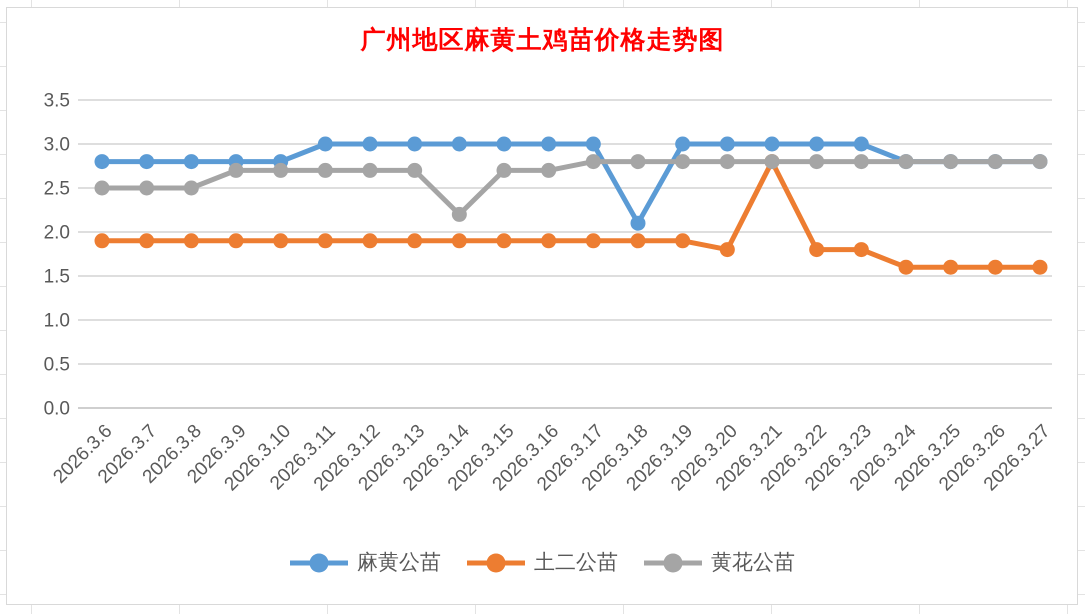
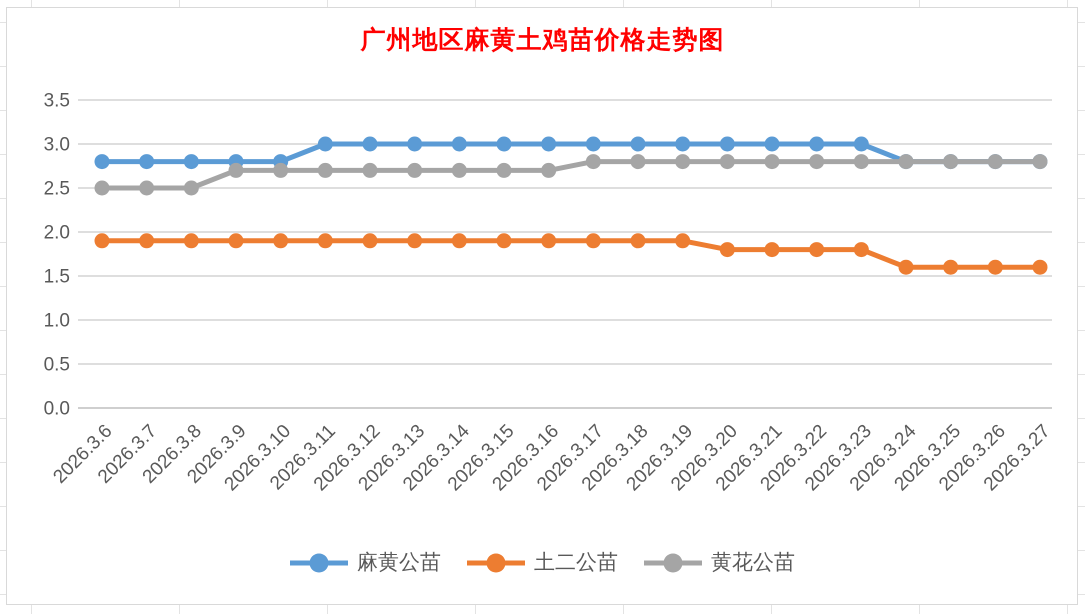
黄花公苗/2026.3.14: 2.2 -> 2.7
麻黄公苗/2026.3.18: 2.1 -> 3.0
土二公苗/2026.3.21: 2.8 -> 1.8
